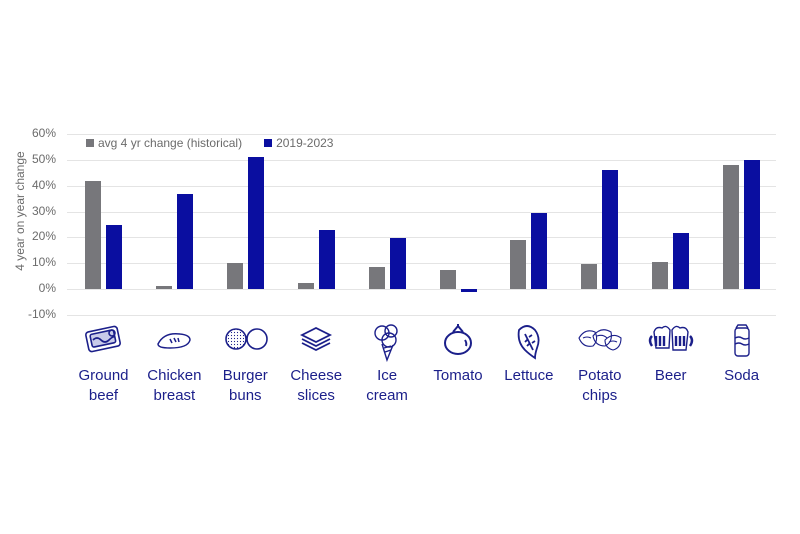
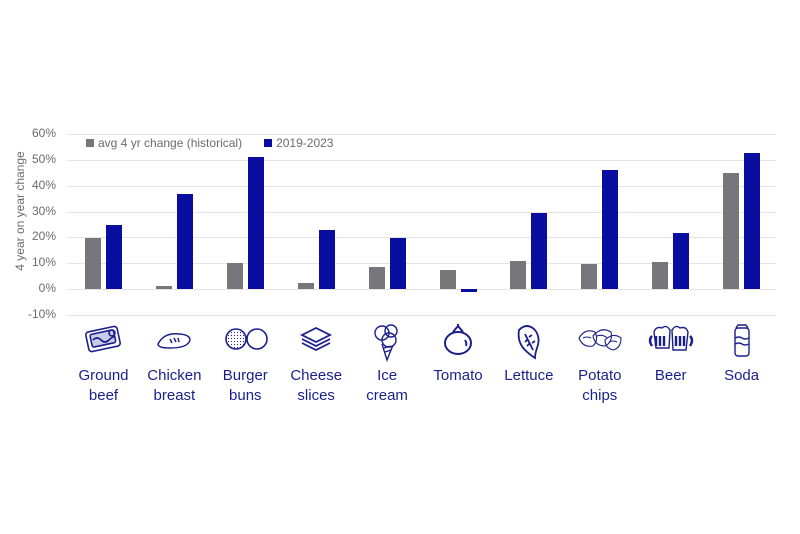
avg 4 yr change (historical)/Ground beef: 42% -> 20%
avg 4 yr change (historical)/Lettuce: 19% -> 11%
avg 4 yr change (historical)/Soda: 48% -> 45%
2019-2023/Soda: 50% -> 53%
